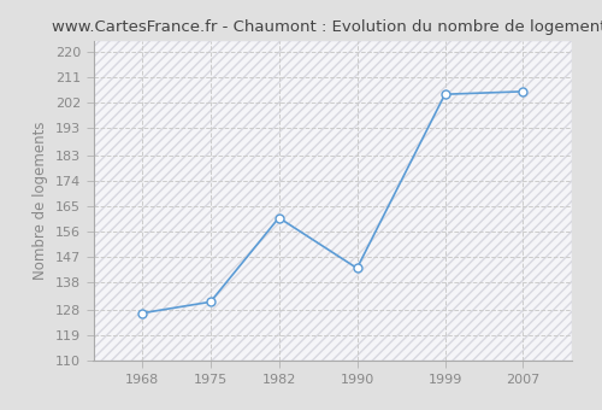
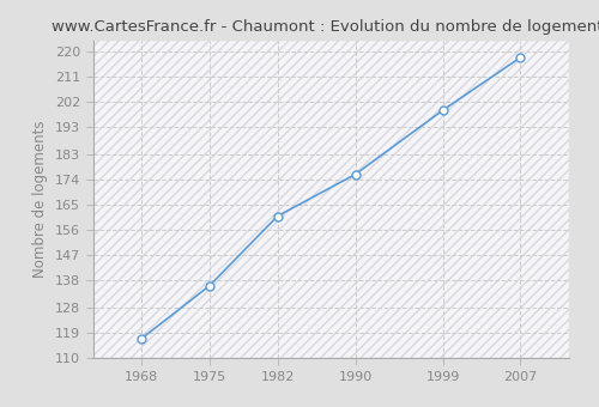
1968: 127 -> 117
1975: 131 -> 136
1990: 143 -> 176
1999: 205 -> 199
2007: 206 -> 218
